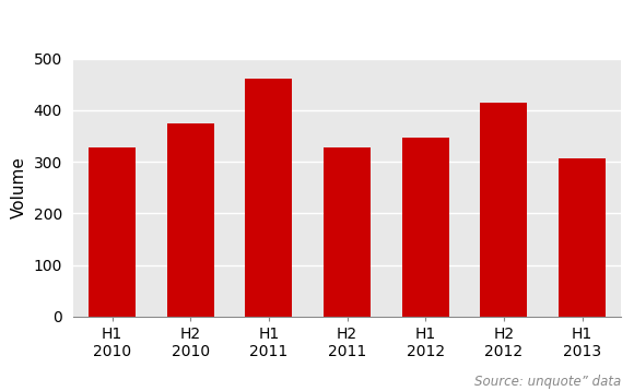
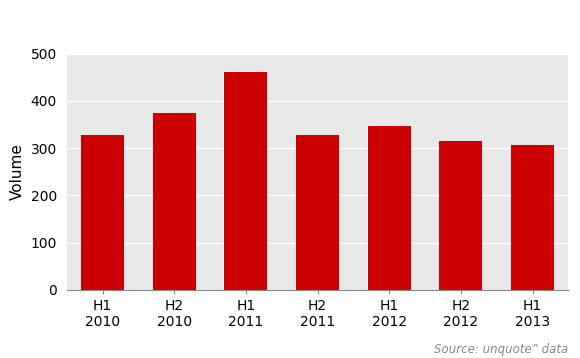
H2 2012: 415 -> 315
